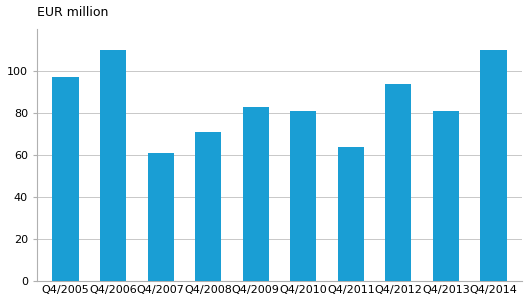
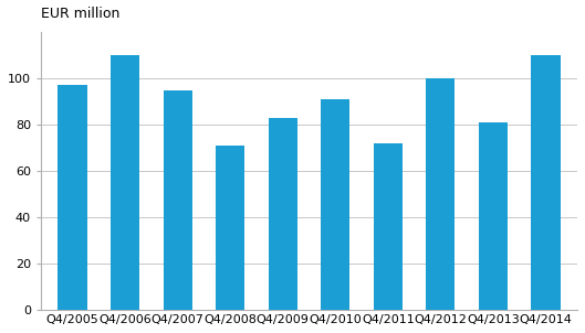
Q4/2007: 61 -> 95
Q4/2010: 81 -> 91
Q4/2011: 64 -> 72
Q4/2012: 94 -> 100
